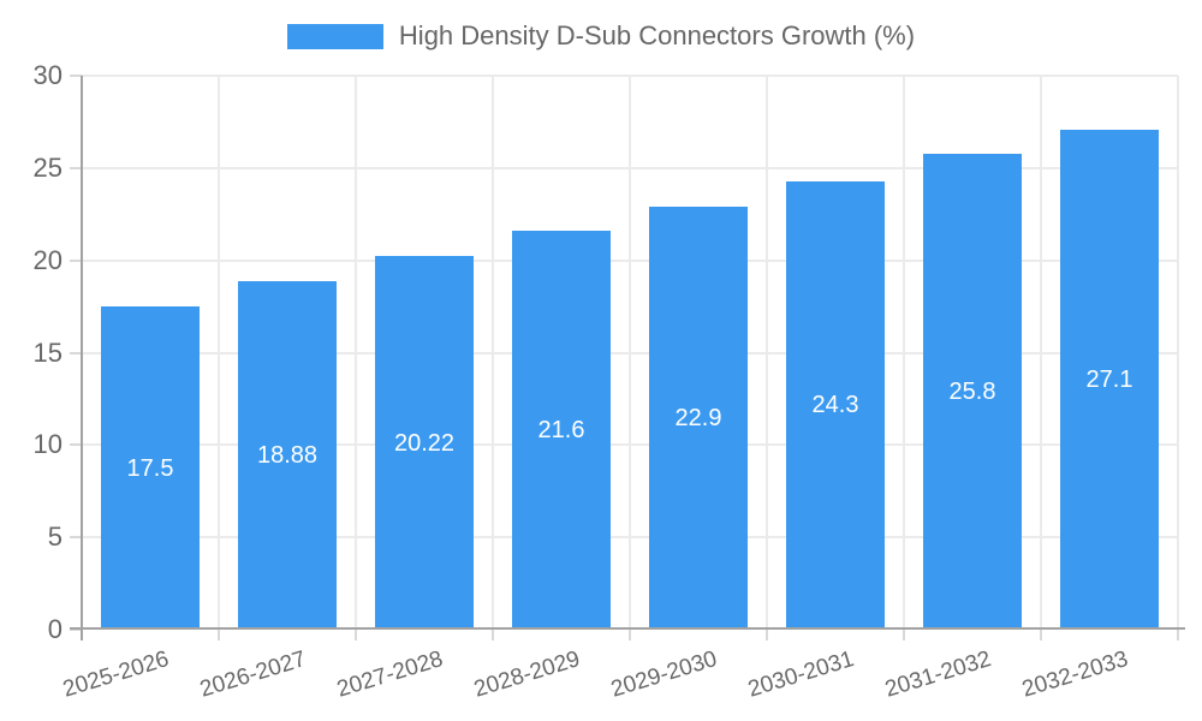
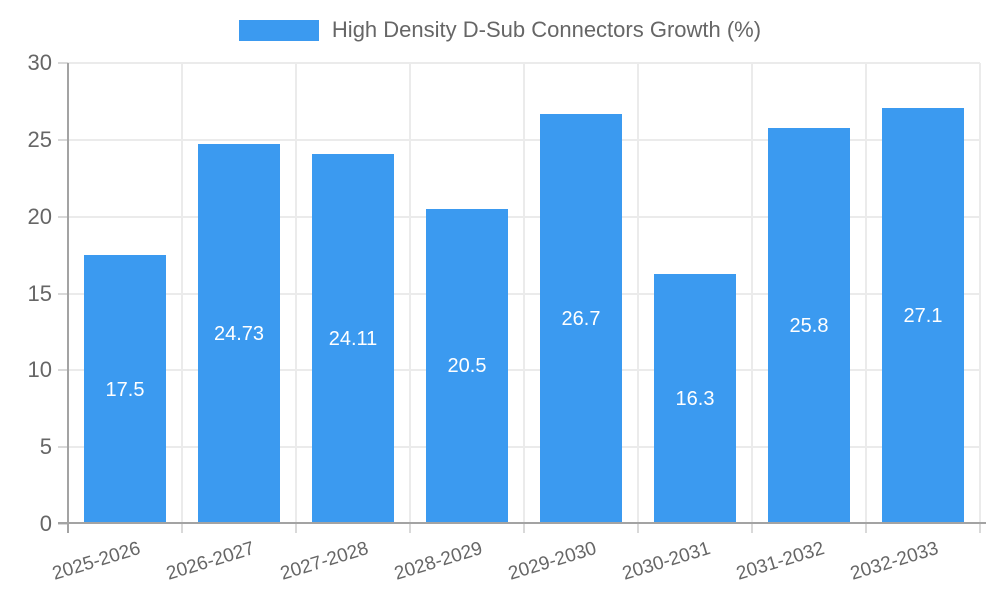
2026-2027: 18.88 -> 24.73
2027-2028: 20.22 -> 24.11
2028-2029: 21.6 -> 20.5
2029-2030: 22.9 -> 26.7
2030-2031: 24.3 -> 16.3
